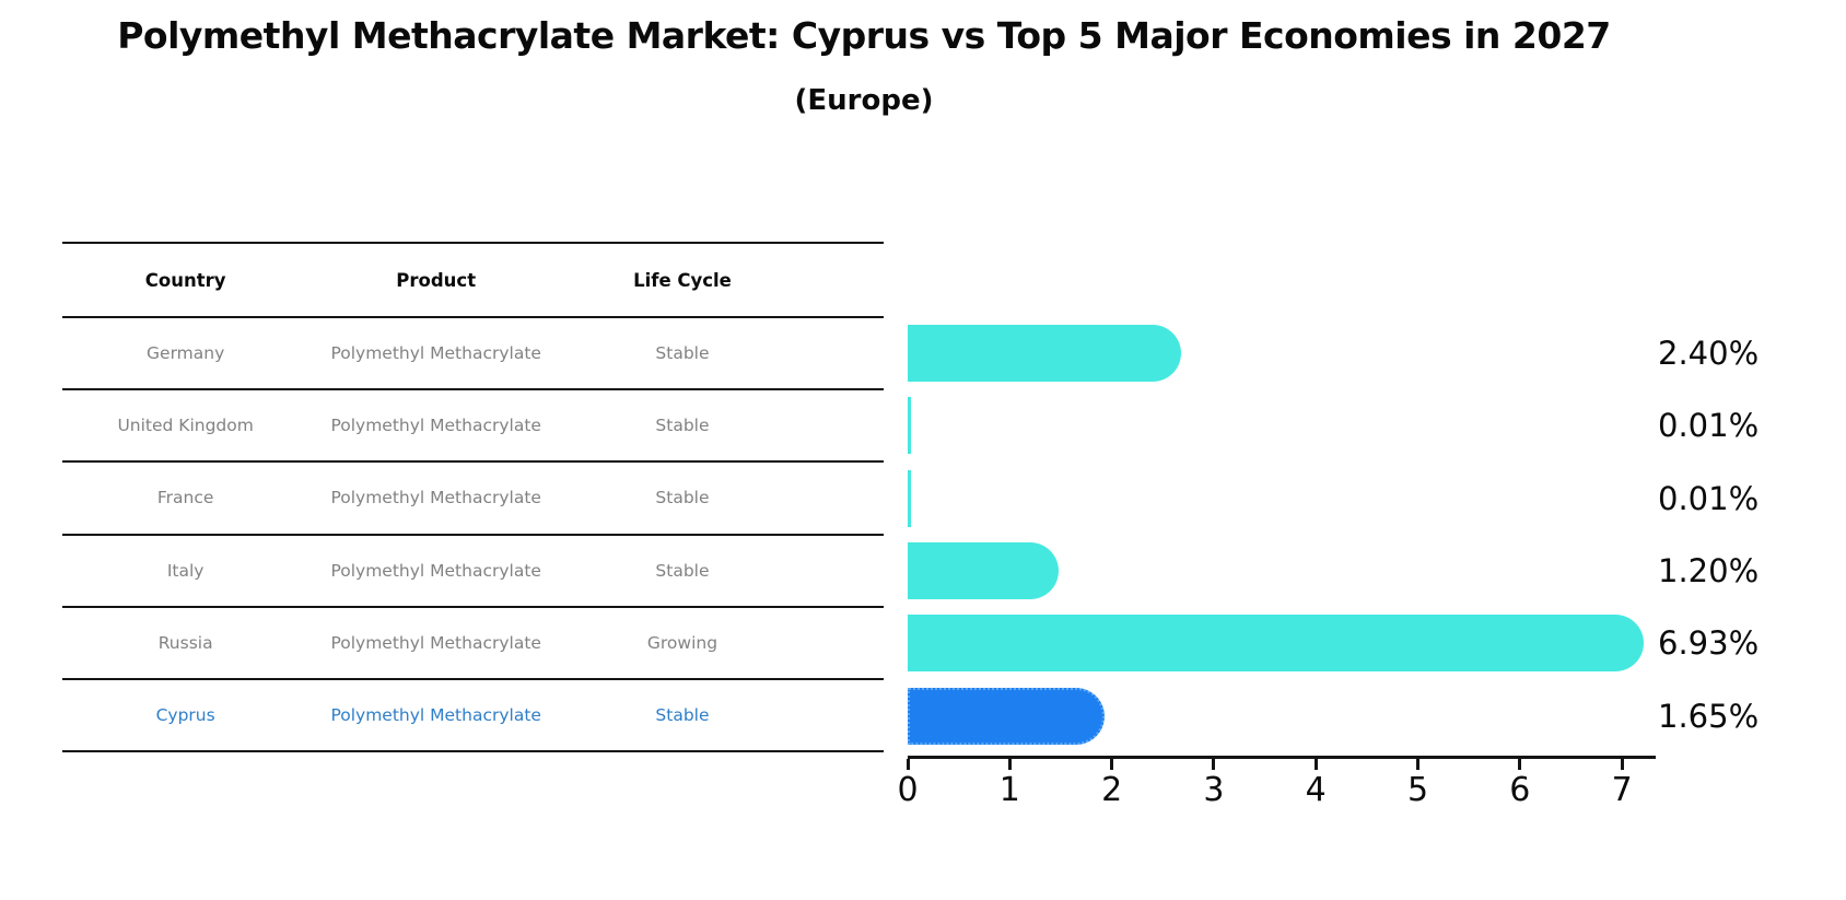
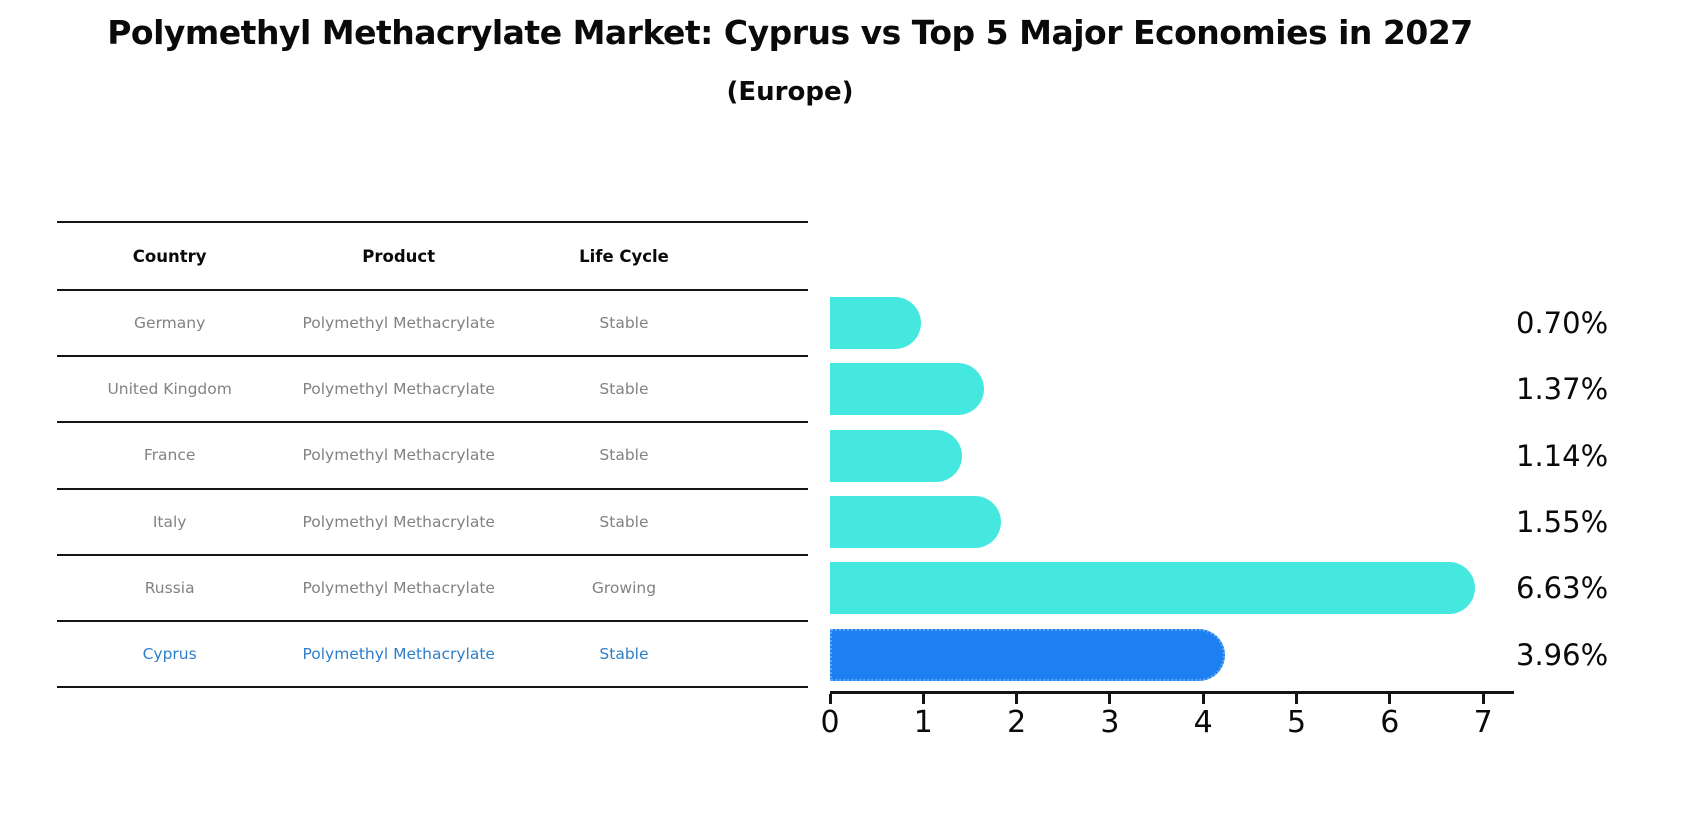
Germany: 2.40% -> 0.70%
United Kingdom: 0.01% -> 1.37%
France: 0.01% -> 1.14%
Italy: 1.20% -> 1.55%
Russia: 6.93% -> 6.63%
Cyprus: 1.65% -> 3.96%
